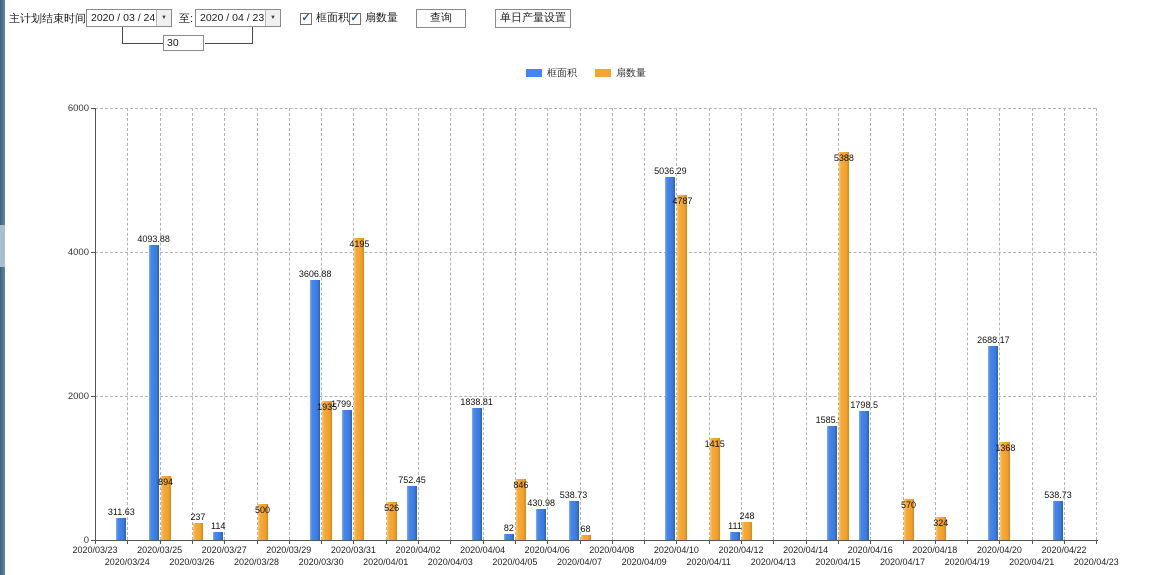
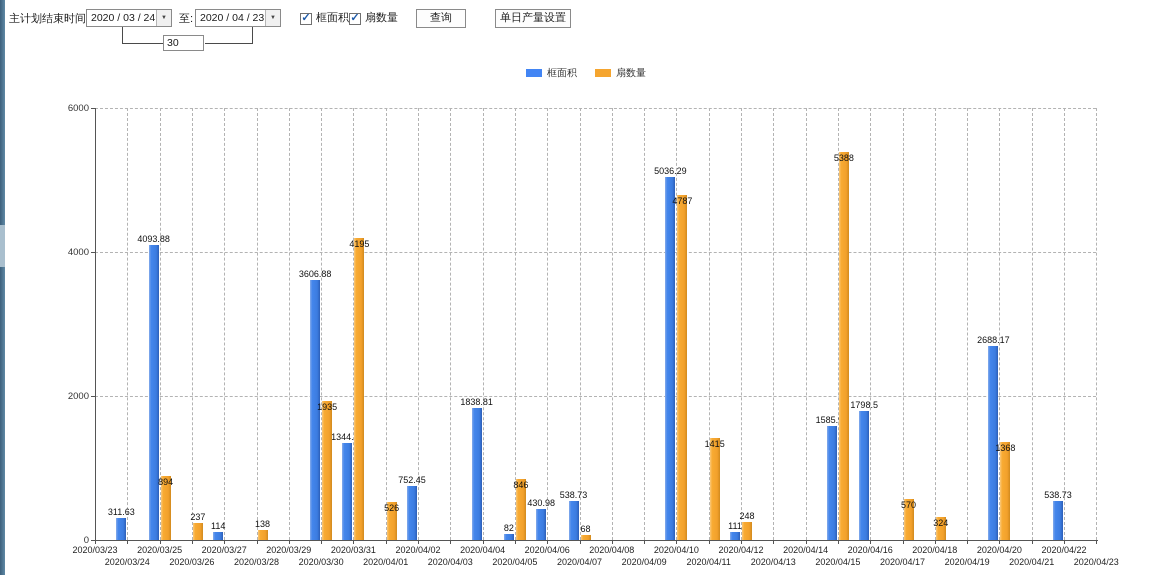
扇数量/2020/03/28: 500 -> 138
框面积/2020/03/31: 1799.06 -> 1344.95
